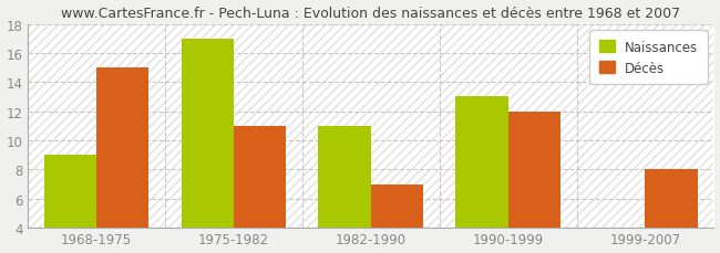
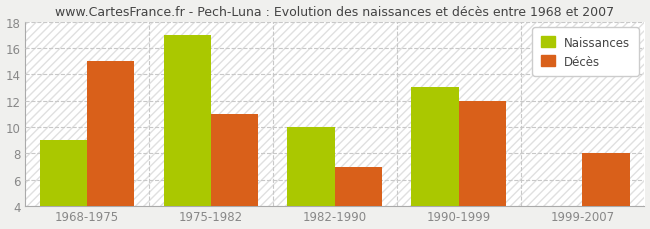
Naissances/1982-1990: 11 -> 10
